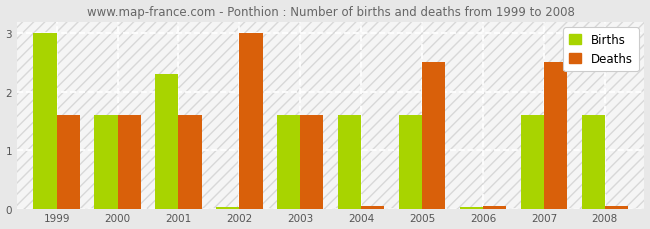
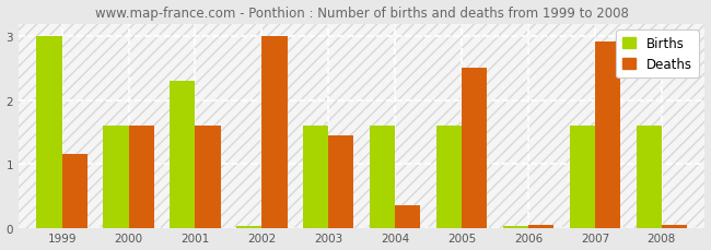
Deaths/1999: 1.60 -> 1.16
Deaths/2003: 1.60 -> 1.44
Deaths/2004: 0.05 -> 0.36
Deaths/2007: 2.50 -> 2.92
